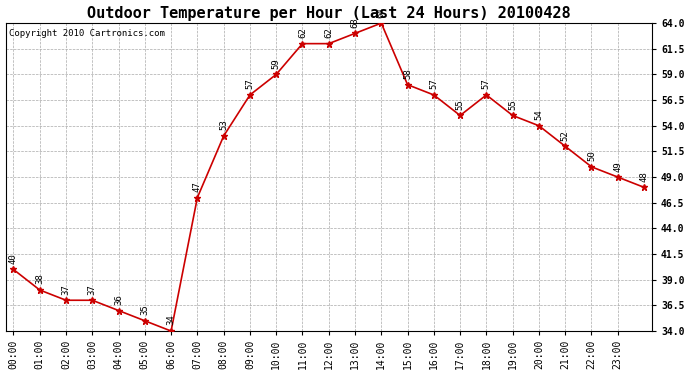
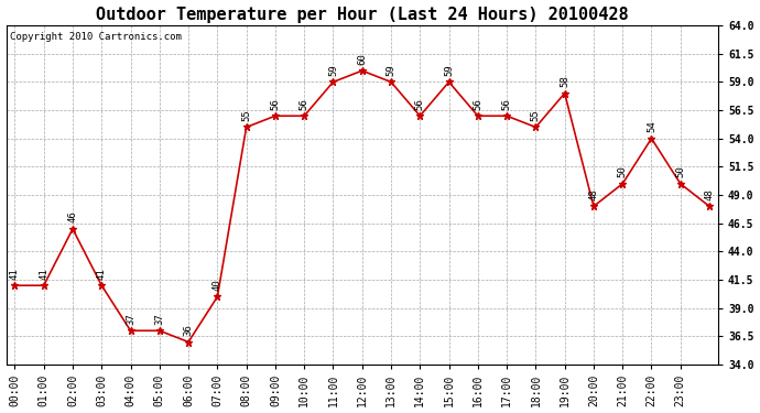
00:00: 40 -> 41
01:00: 38 -> 41
02:00: 37 -> 46
03:00: 37 -> 41
04:00: 36 -> 37
05:00: 35 -> 37
06:00: 34 -> 36
07:00: 47 -> 40
08:00: 53 -> 55
09:00: 57 -> 56
10:00: 59 -> 56
11:00: 62 -> 59
12:00: 62 -> 60
13:00: 63 -> 59
14:00: 64 -> 56
15:00: 58 -> 59
16:00: 57 -> 56
17:00: 55 -> 56
18:00: 57 -> 55
19:00: 55 -> 58
20:00: 54 -> 48
21:00: 52 -> 50
22:00: 50 -> 54
23:00: 49 -> 50
